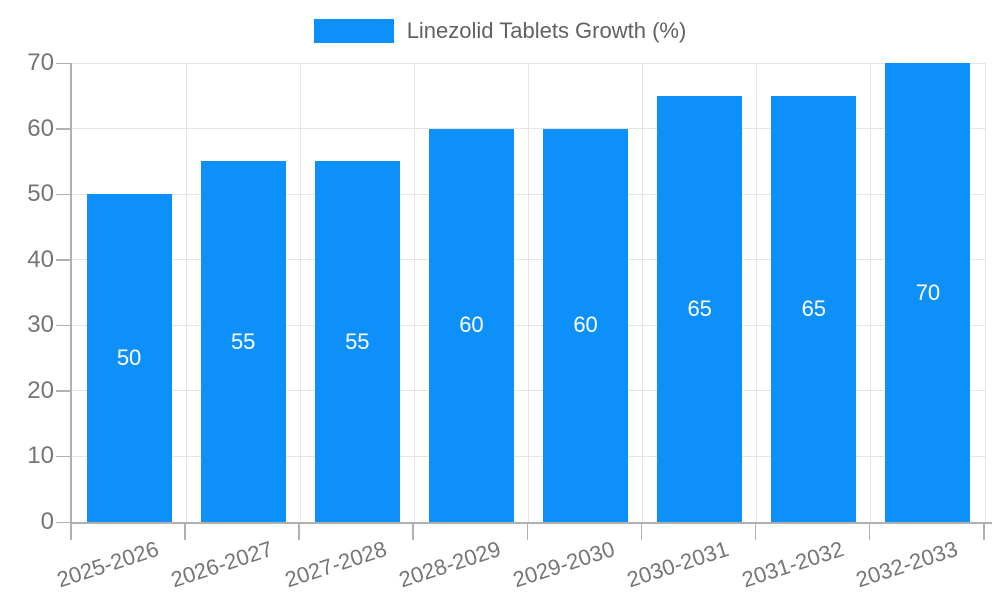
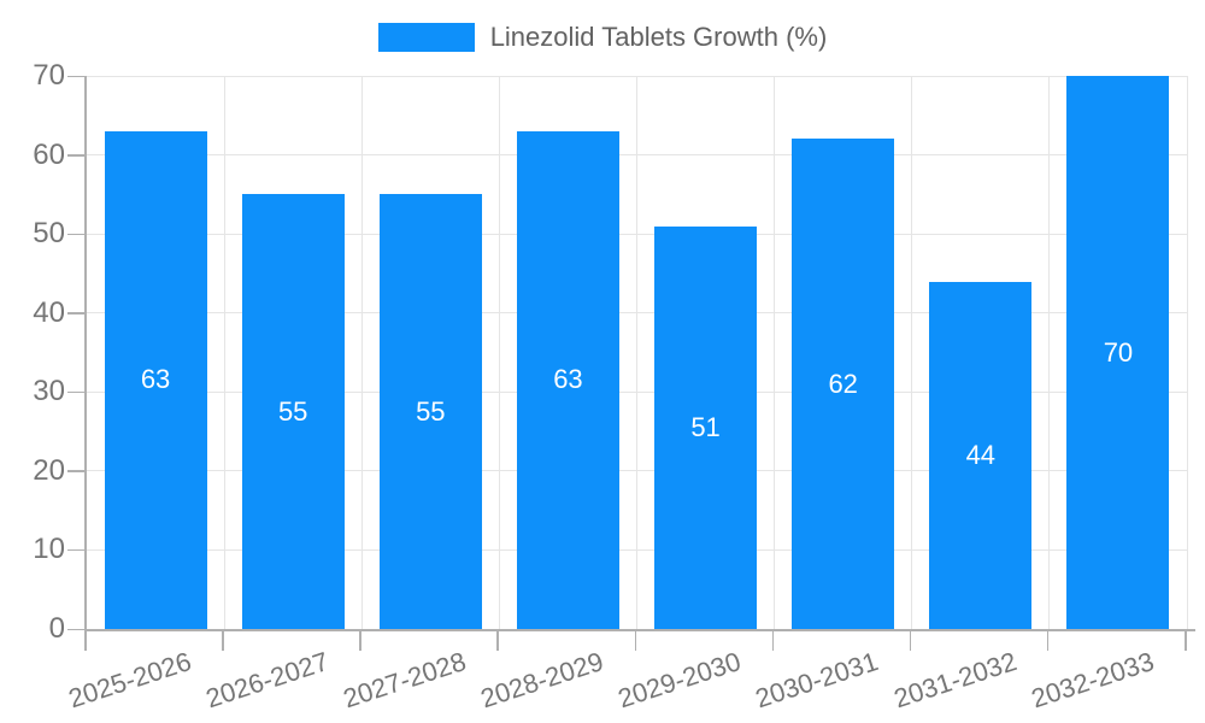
2025-2026: 50 -> 63
2028-2029: 60 -> 63
2029-2030: 60 -> 51
2030-2031: 65 -> 62
2031-2032: 65 -> 44
